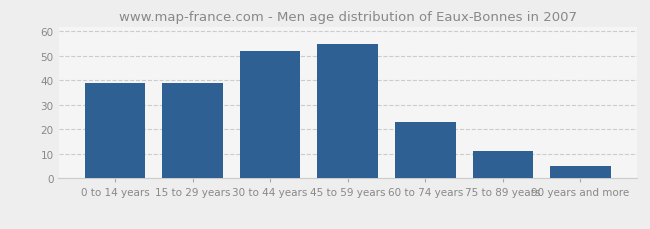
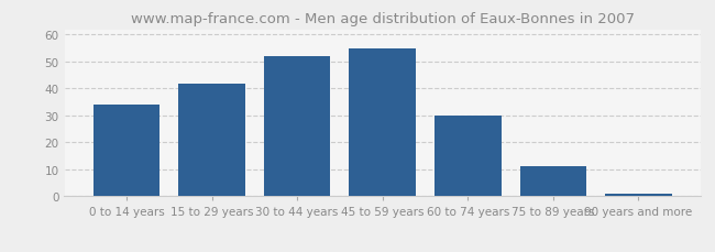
0 to 14 years: 39 -> 34
15 to 29 years: 39 -> 42
60 to 74 years: 23 -> 30
90 years and more: 5 -> 1
